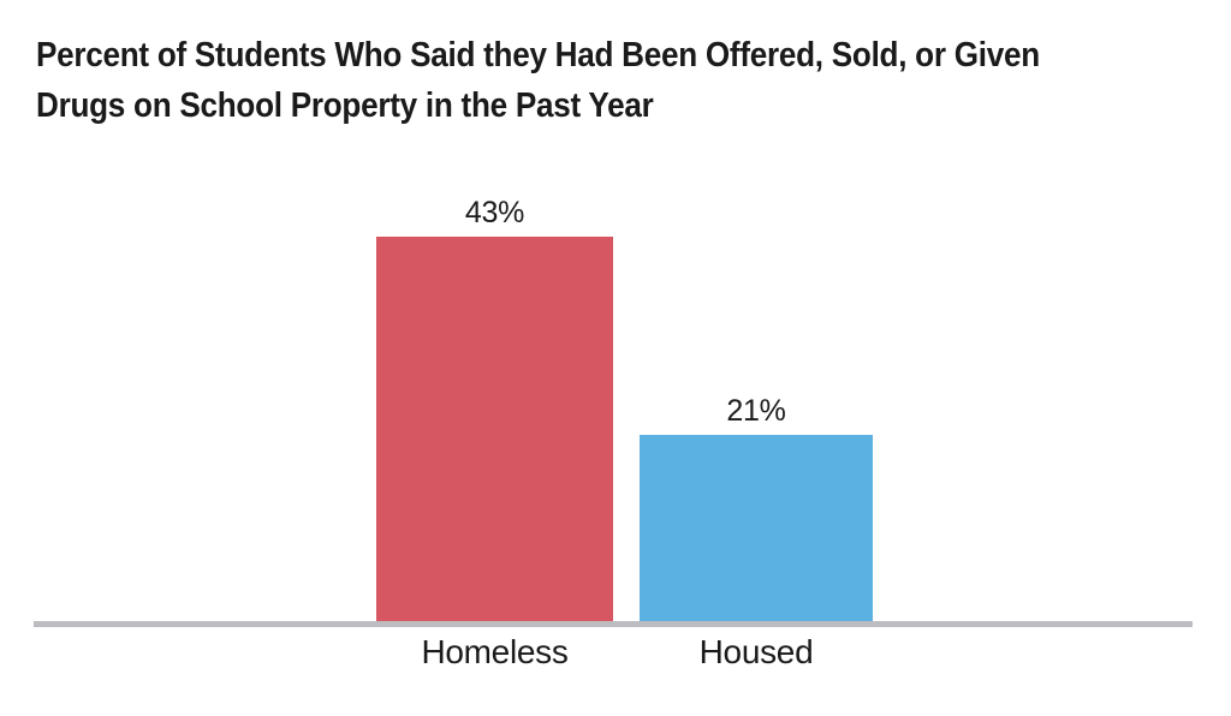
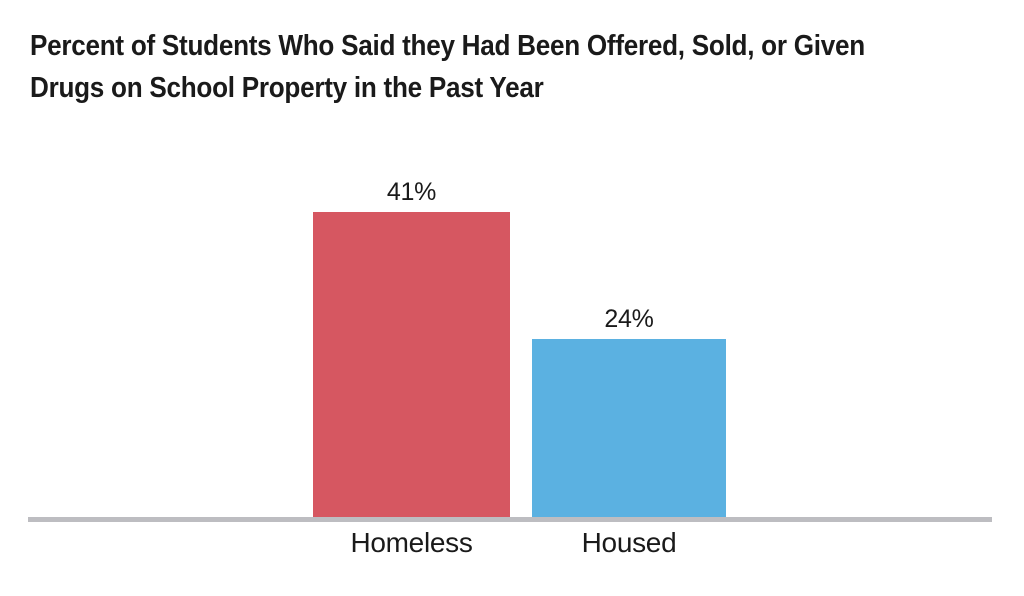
Homeless: 43% -> 41%
Housed: 21% -> 24%
